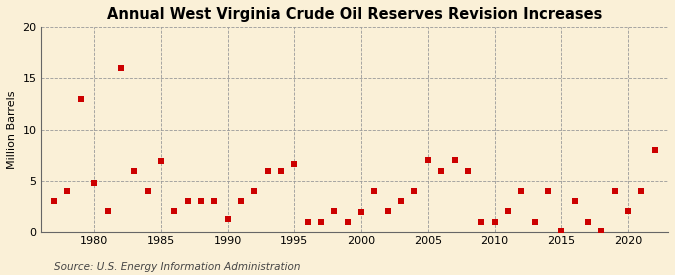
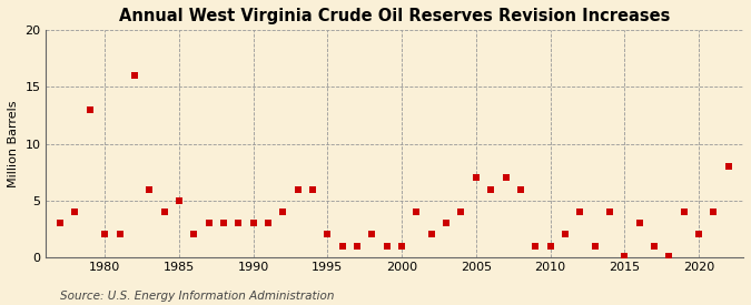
1980: 4.8 -> 2.0
1985: 6.9 -> 5.0
1990: 1.3 -> 3.0
1995: 6.6 -> 2.0
2000: 1.9 -> 1.0
